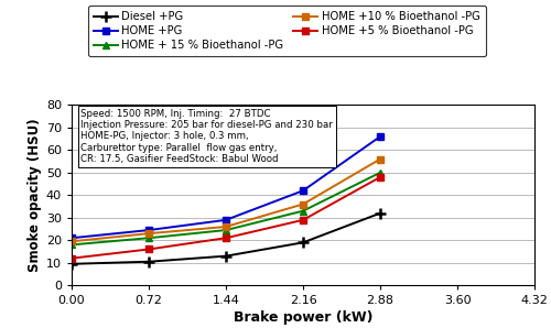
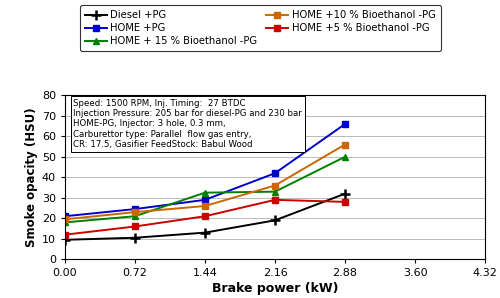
HOME + 15 % Bioethanol -PG/1.44: 24.5 -> 32.5
HOME +5 % Bioethanol -PG/2.88: 48 -> 28
